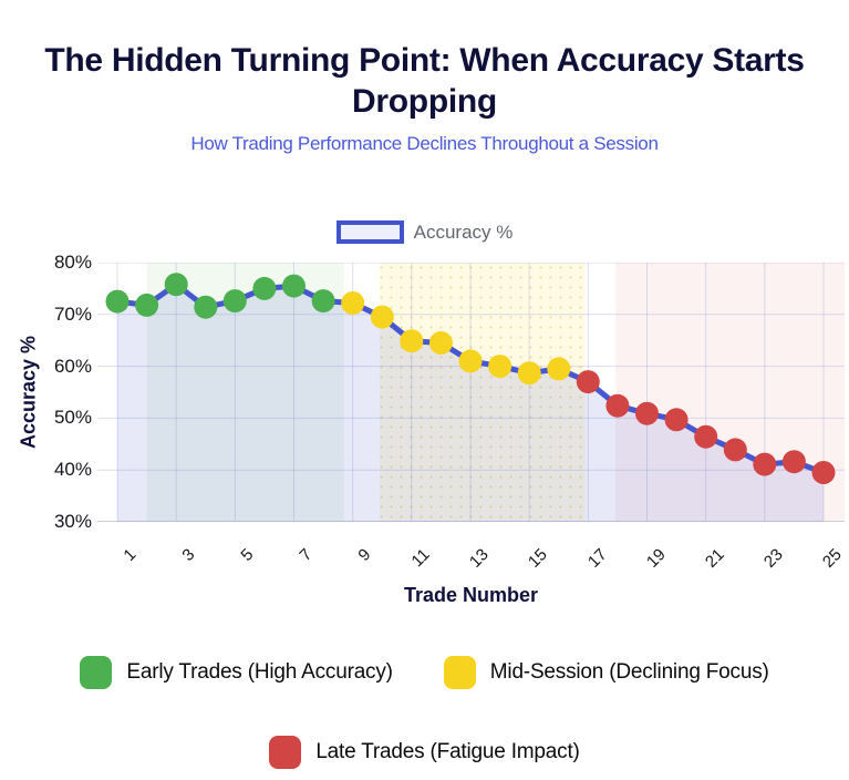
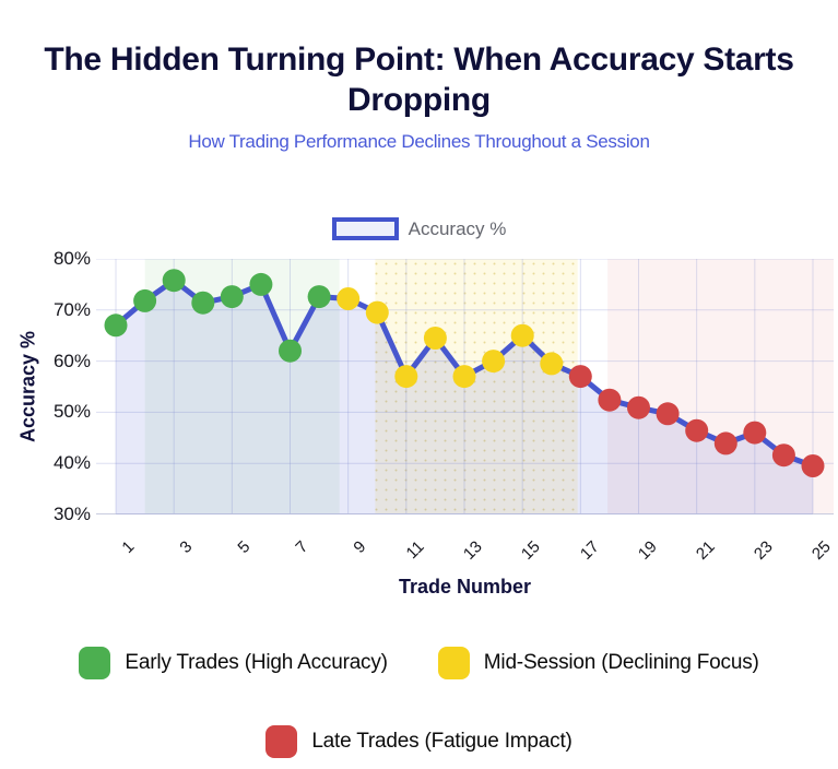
1: 72% -> 67%
7: 76% -> 62%
11: 65% -> 57%
13: 61% -> 57%
15: 59% -> 65%
23: 41% -> 46%
